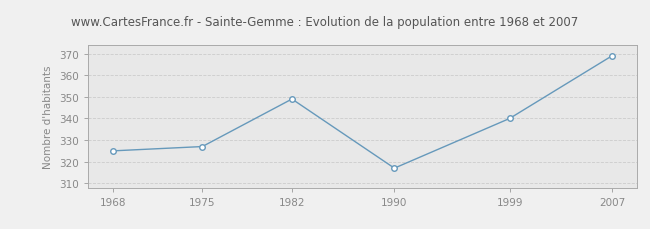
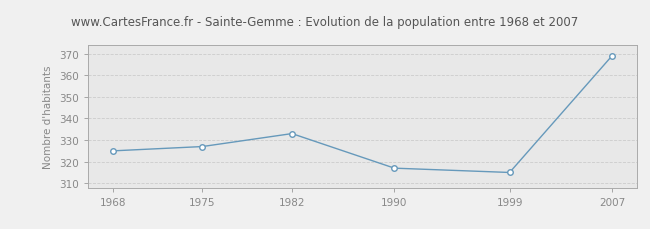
1982: 349 -> 333
1999: 340 -> 315
